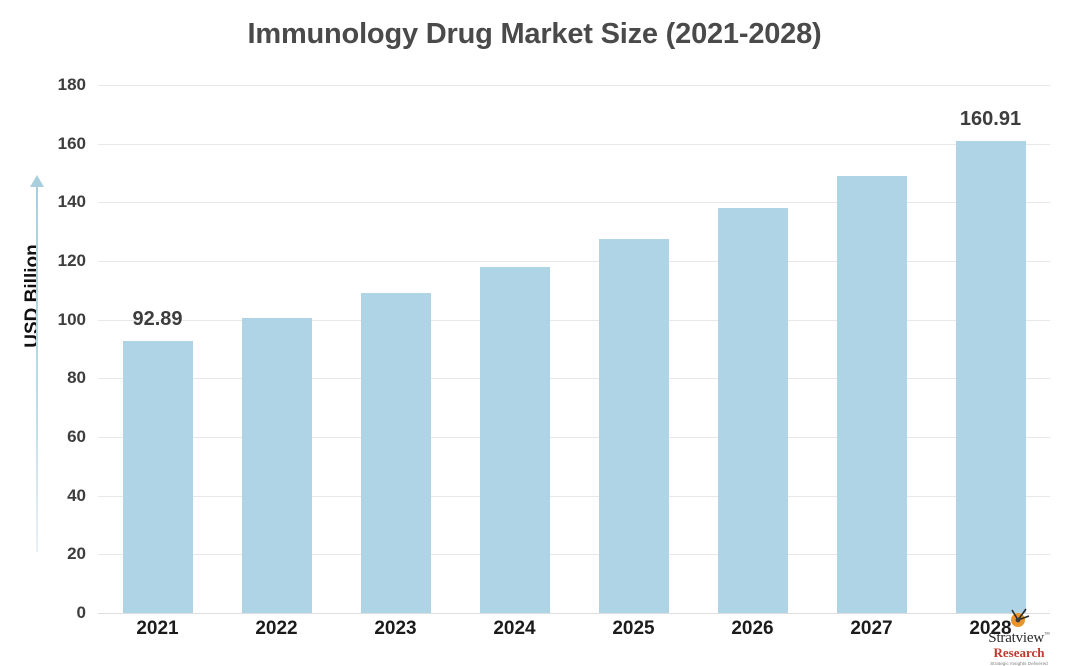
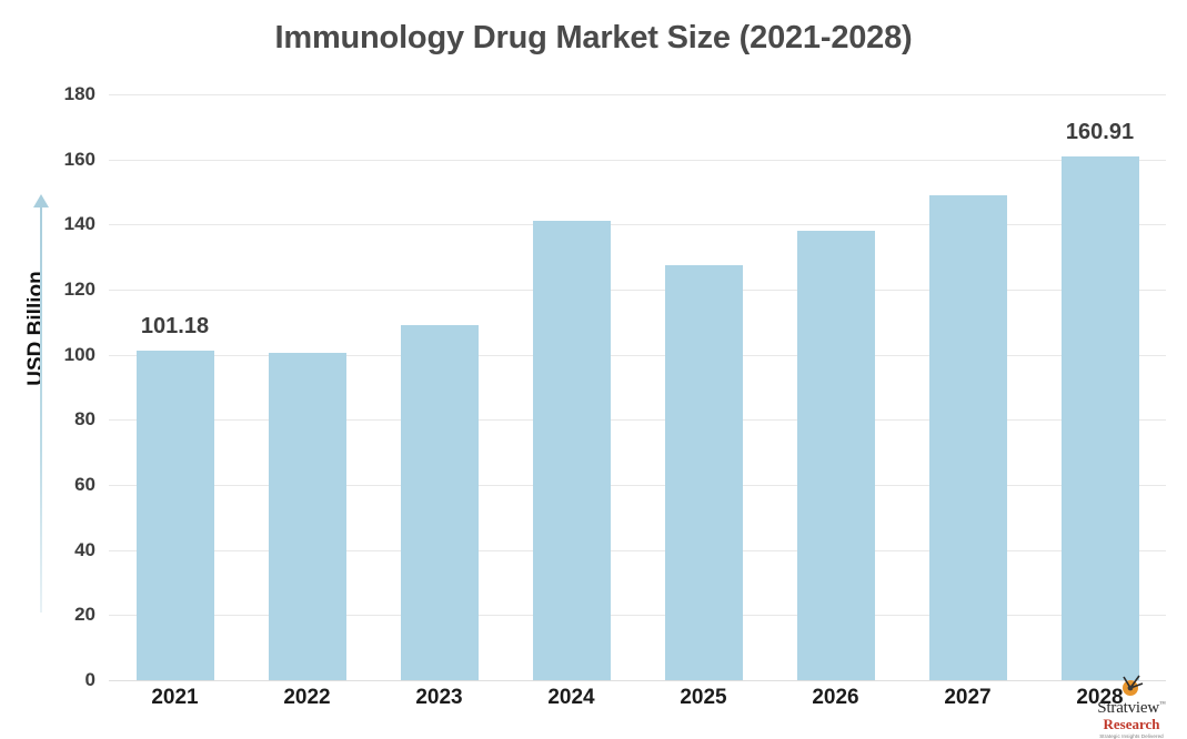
2021: 92.89 -> 101.18
2024: 118 -> 141
